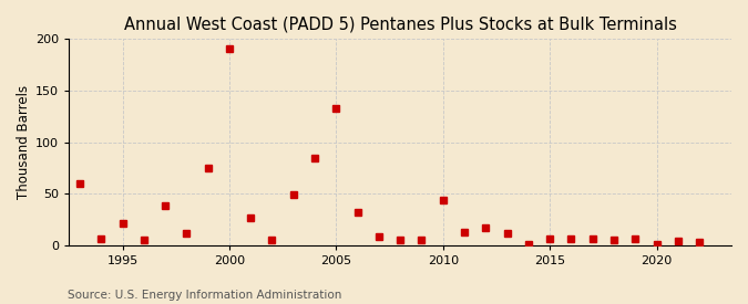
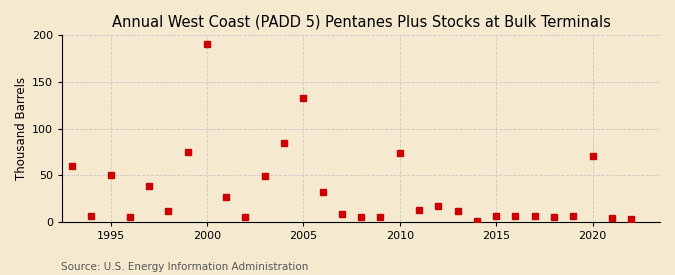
1995: 21 -> 50
2010: 44 -> 74
2020: 1 -> 70
